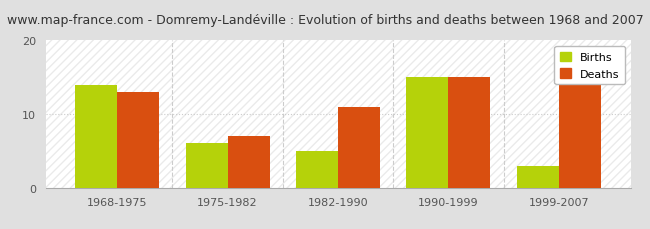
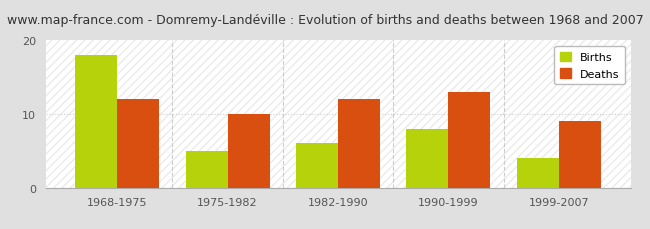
Births/1968-1975: 14 -> 18
Deaths/1968-1975: 13 -> 12
Births/1975-1982: 6 -> 5
Deaths/1975-1982: 7 -> 10
Births/1982-1990: 5 -> 6
Deaths/1982-1990: 11 -> 12
Births/1990-1999: 15 -> 8
Deaths/1990-1999: 15 -> 13
Births/1999-2007: 3 -> 4
Deaths/1999-2007: 14 -> 9
